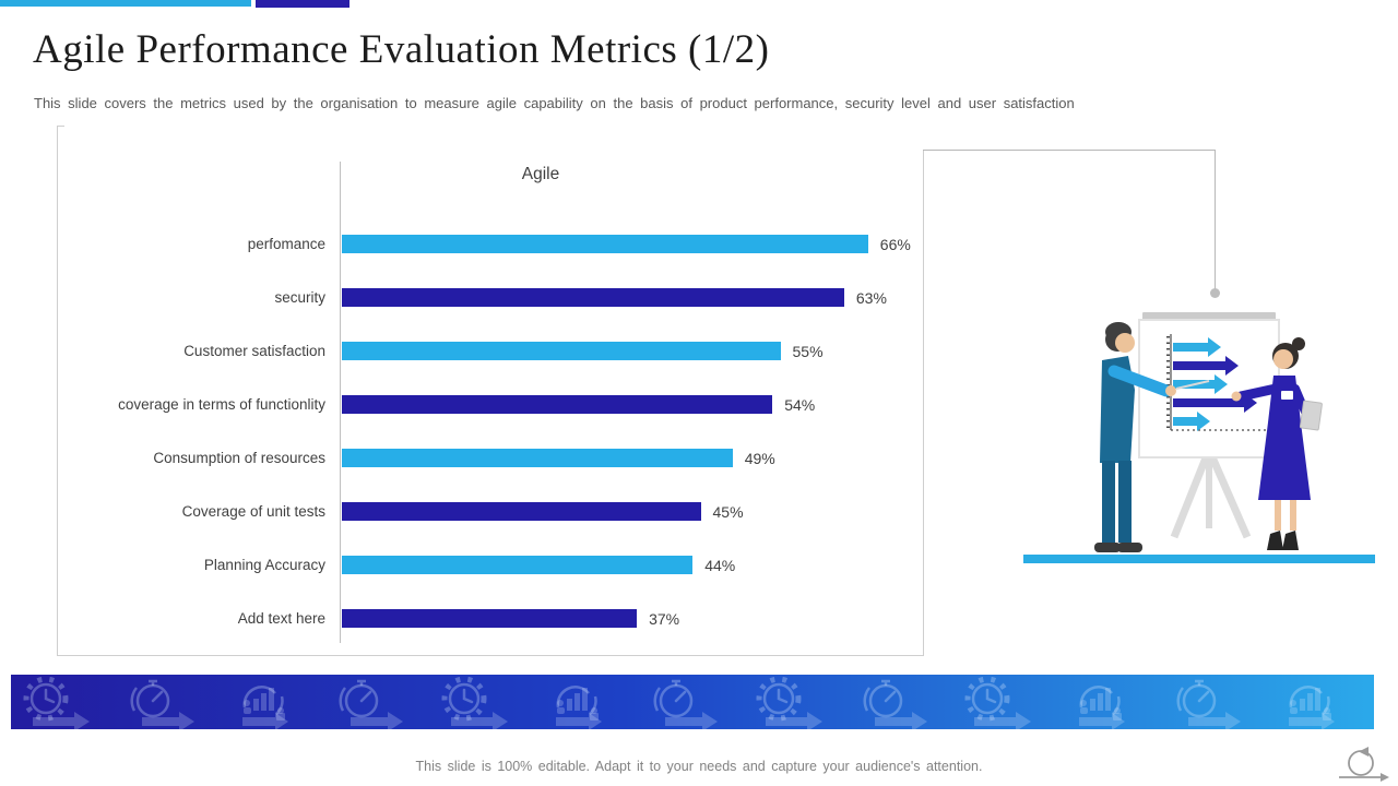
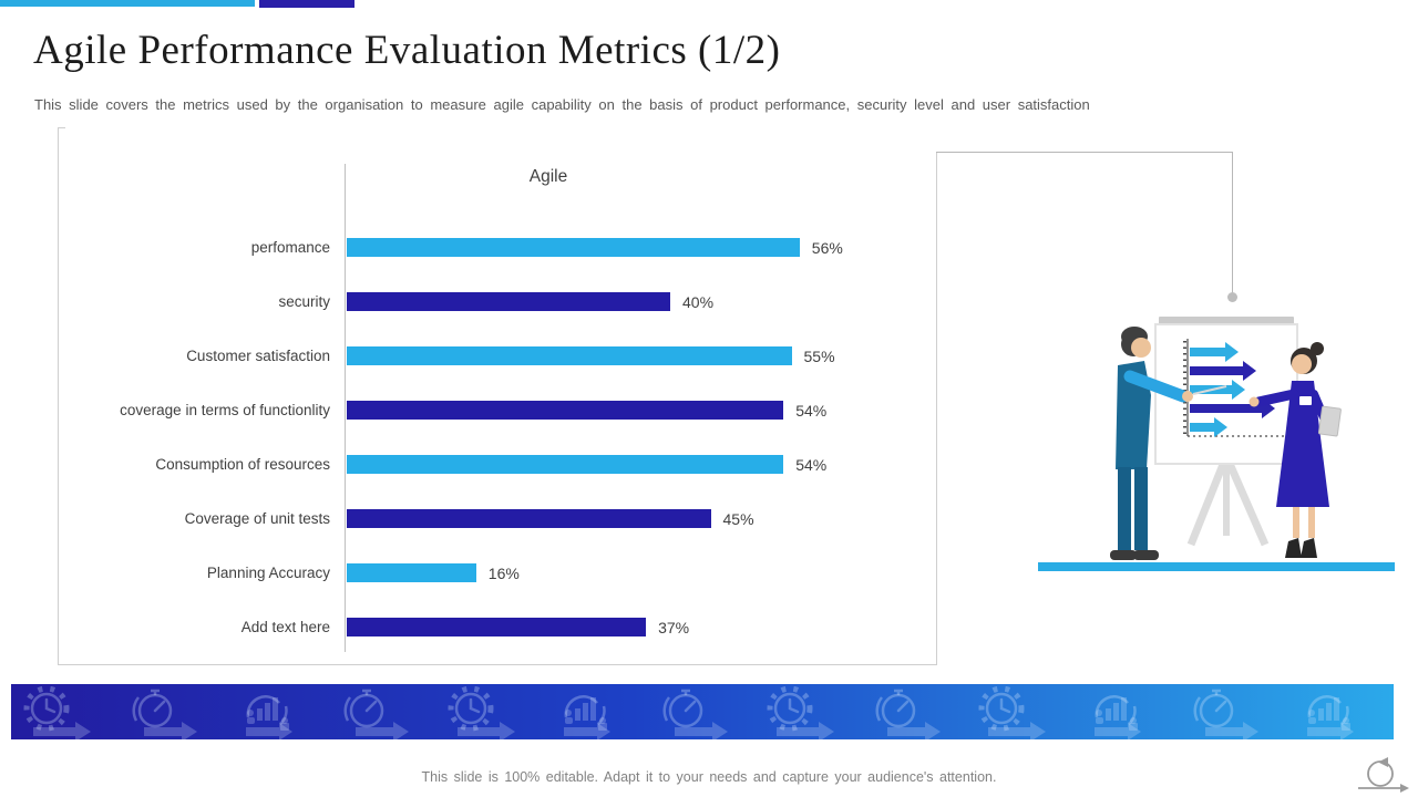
perfomance: 66% -> 56%
security: 63% -> 40%
Consumption of resources: 49% -> 54%
Planning Accuracy: 44% -> 16%
